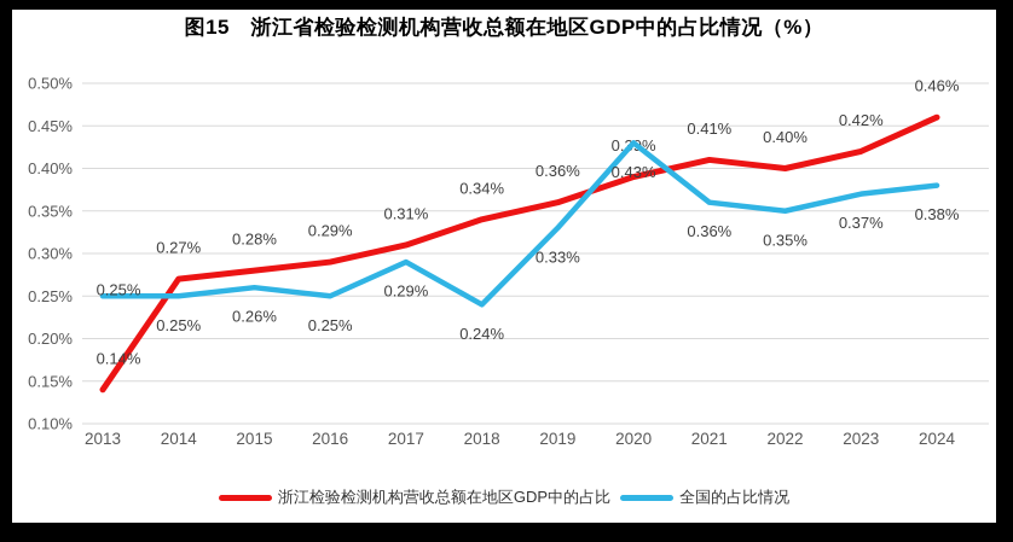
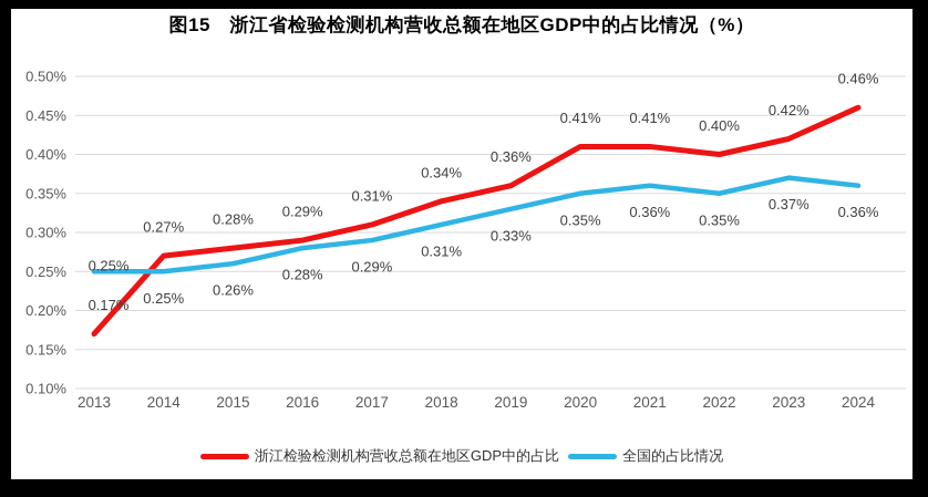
浙江检验检测机构营收总额在地区GDP中的占比/2013: 0.14% -> 0.17%
全国的占比情况/2016: 0.25% -> 0.28%
全国的占比情况/2018: 0.24% -> 0.31%
浙江检验检测机构营收总额在地区GDP中的占比/2020: 0.39% -> 0.41%
全国的占比情况/2020: 0.43% -> 0.35%
全国的占比情况/2024: 0.38% -> 0.36%
